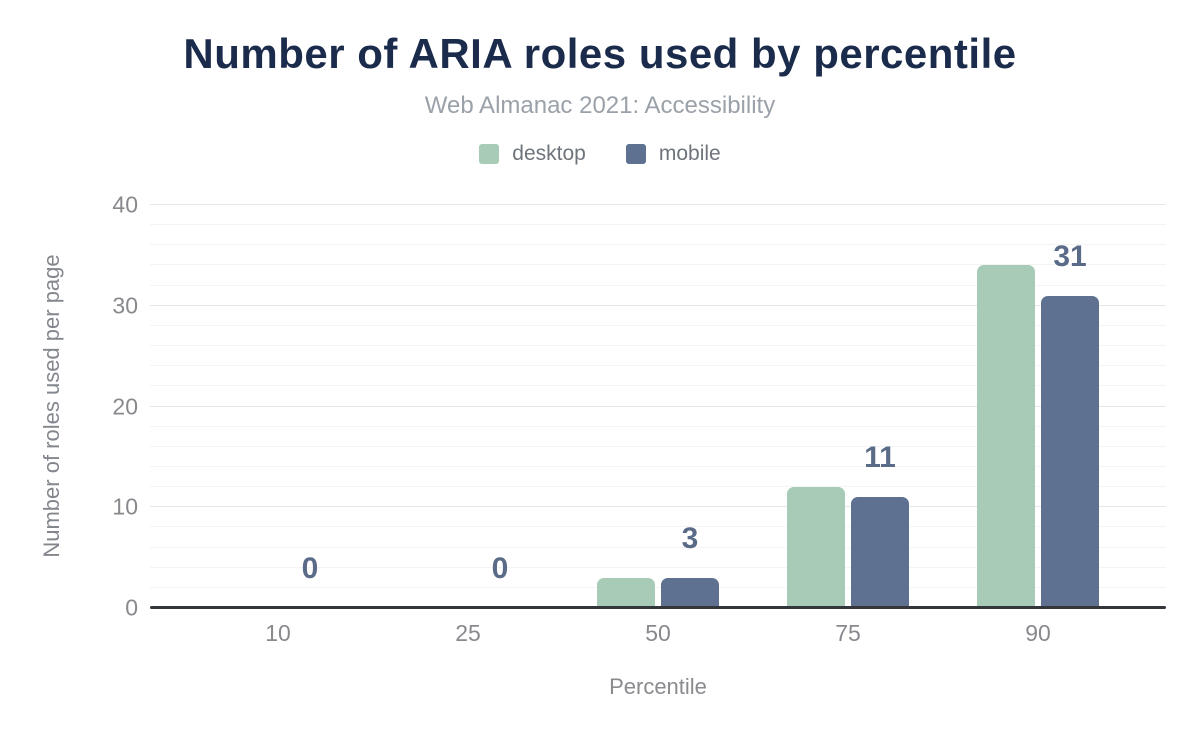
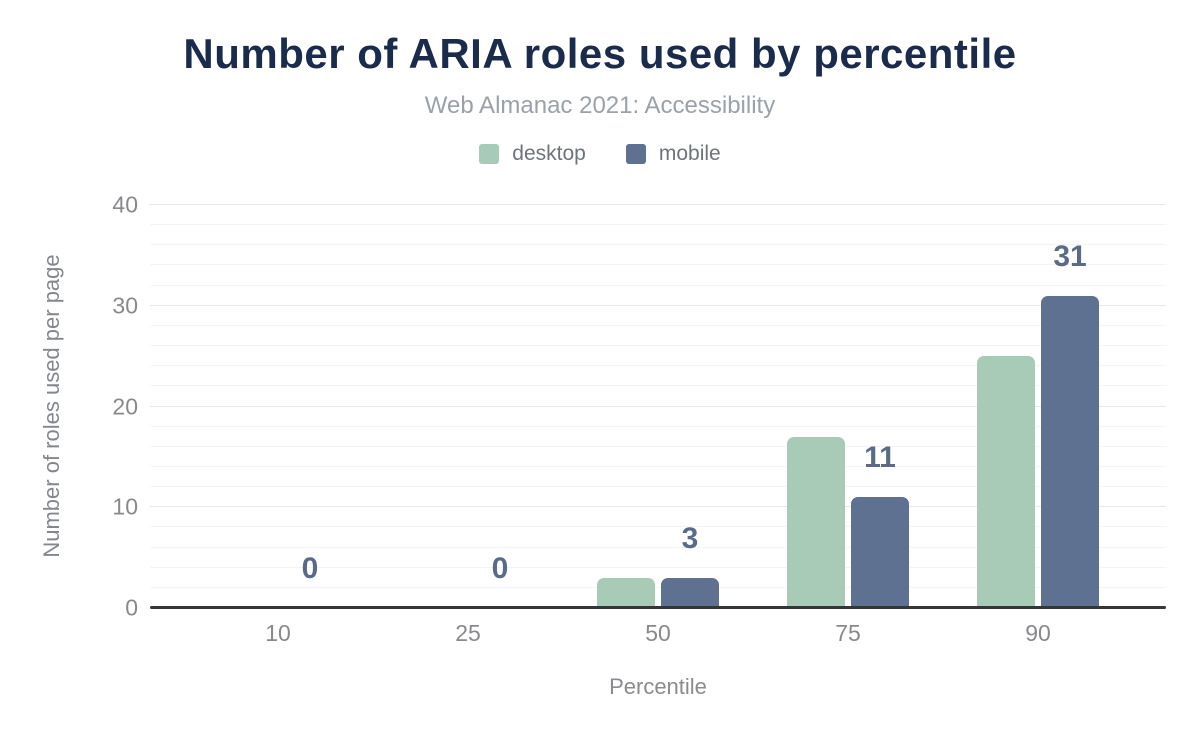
desktop/75: 12 -> 17
desktop/90: 34 -> 25
